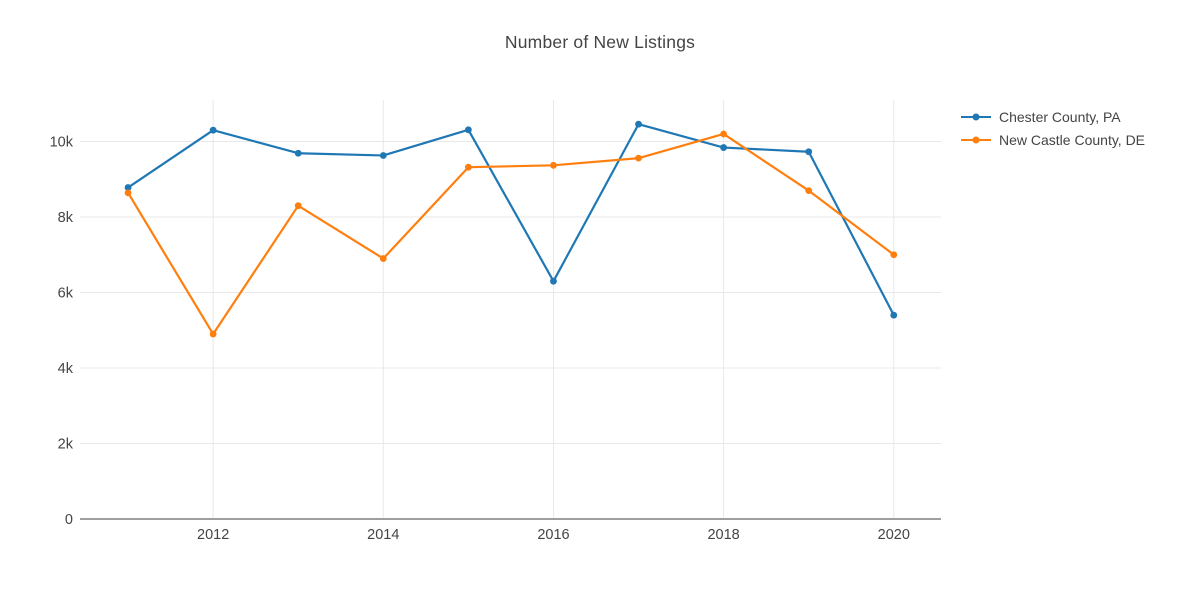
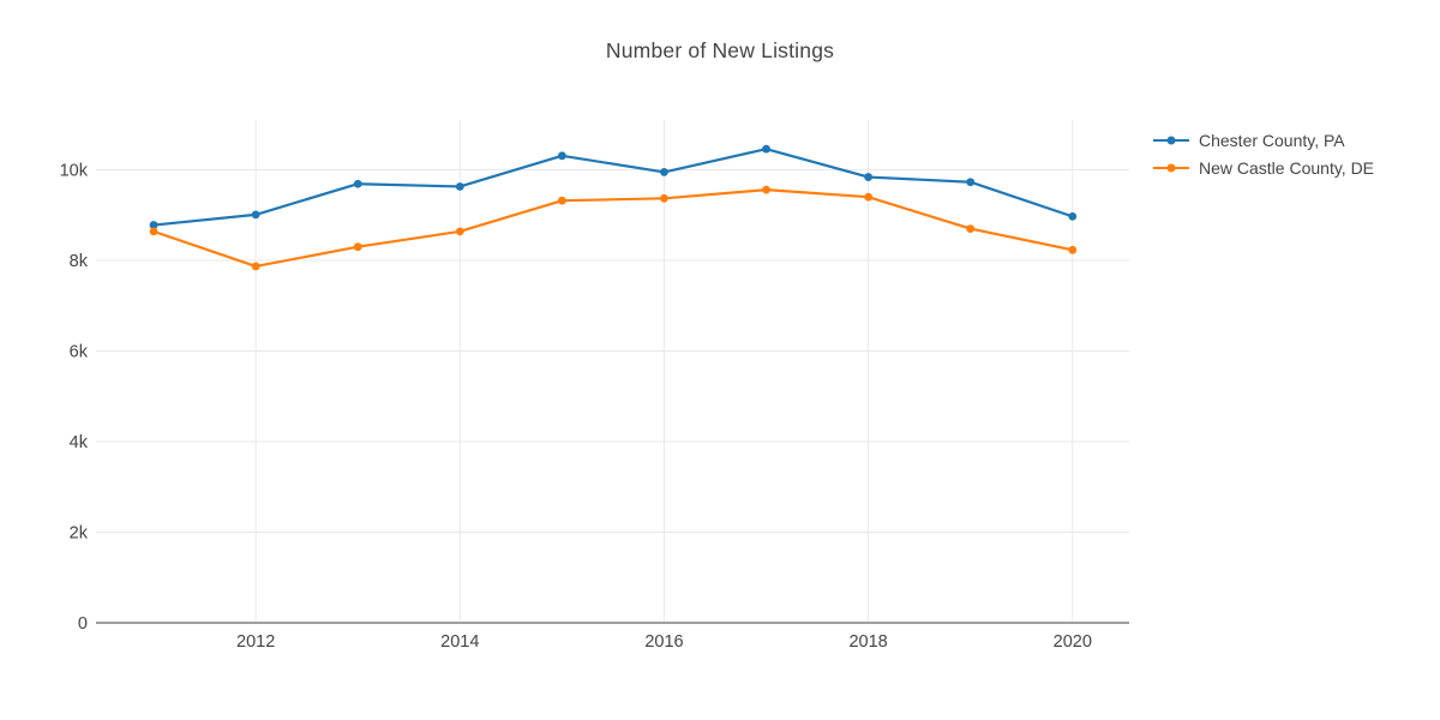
Chester County, PA/2012: 10.3k -> 9.0k
New Castle County, DE/2012: 4.9k -> 7.9k
New Castle County, DE/2014: 6.9k -> 8.6k
Chester County, PA/2016: 6.3k -> 10.0k
New Castle County, DE/2018: 10.2k -> 9.4k
Chester County, PA/2020: 5.4k -> 9.0k
New Castle County, DE/2020: 7.0k -> 8.2k
